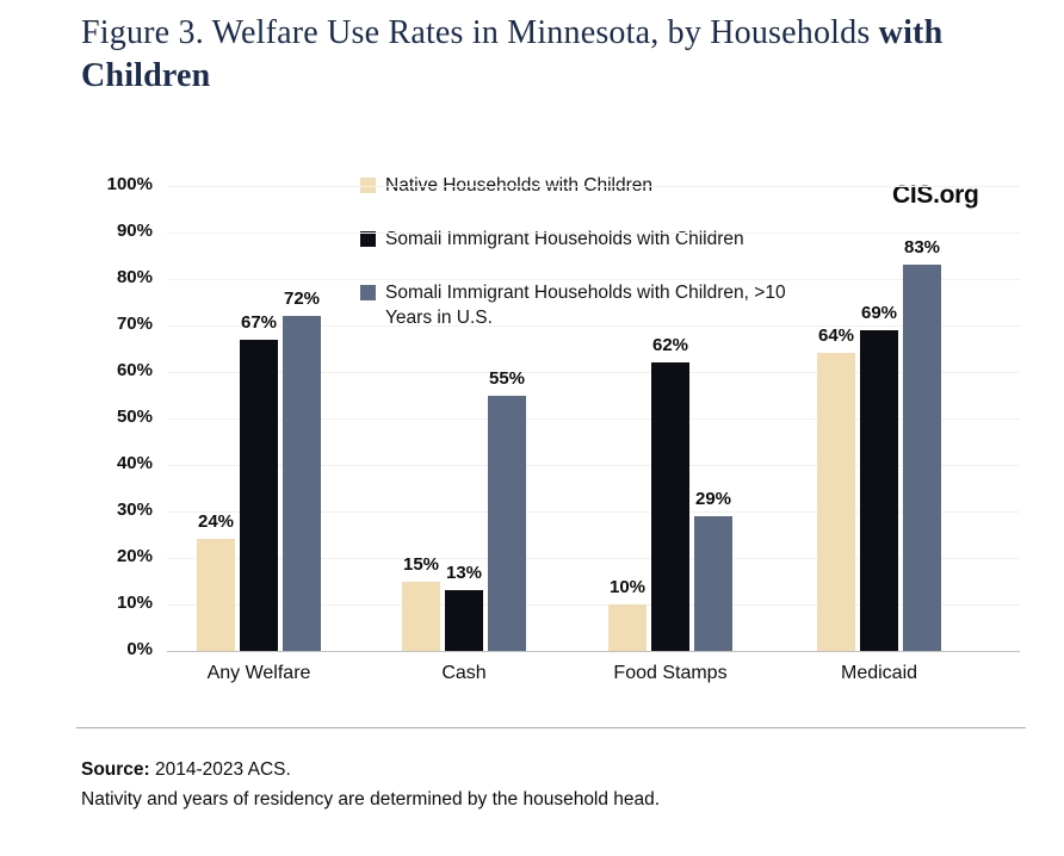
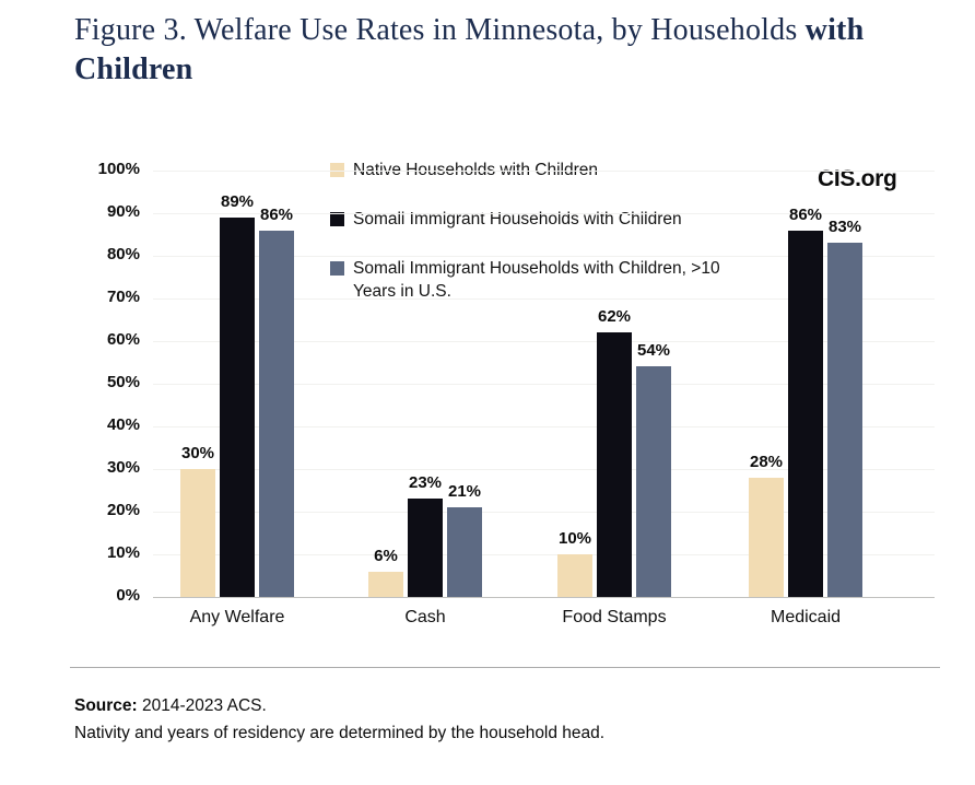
Native Households with Children/Any Welfare: 24% -> 30%
Somali Immigrant Households with Children/Any Welfare: 67% -> 89%
Somali Immigrant Households with Children, >10 Years in U.S./Any Welfare: 72% -> 86%
Native Households with Children/Cash: 15% -> 6%
Somali Immigrant Households with Children/Cash: 13% -> 23%
Somali Immigrant Households with Children, >10 Years in U.S./Cash: 55% -> 21%
Somali Immigrant Households with Children, >10 Years in U.S./Food Stamps: 29% -> 54%
Native Households with Children/Medicaid: 64% -> 28%
Somali Immigrant Households with Children/Medicaid: 69% -> 86%
